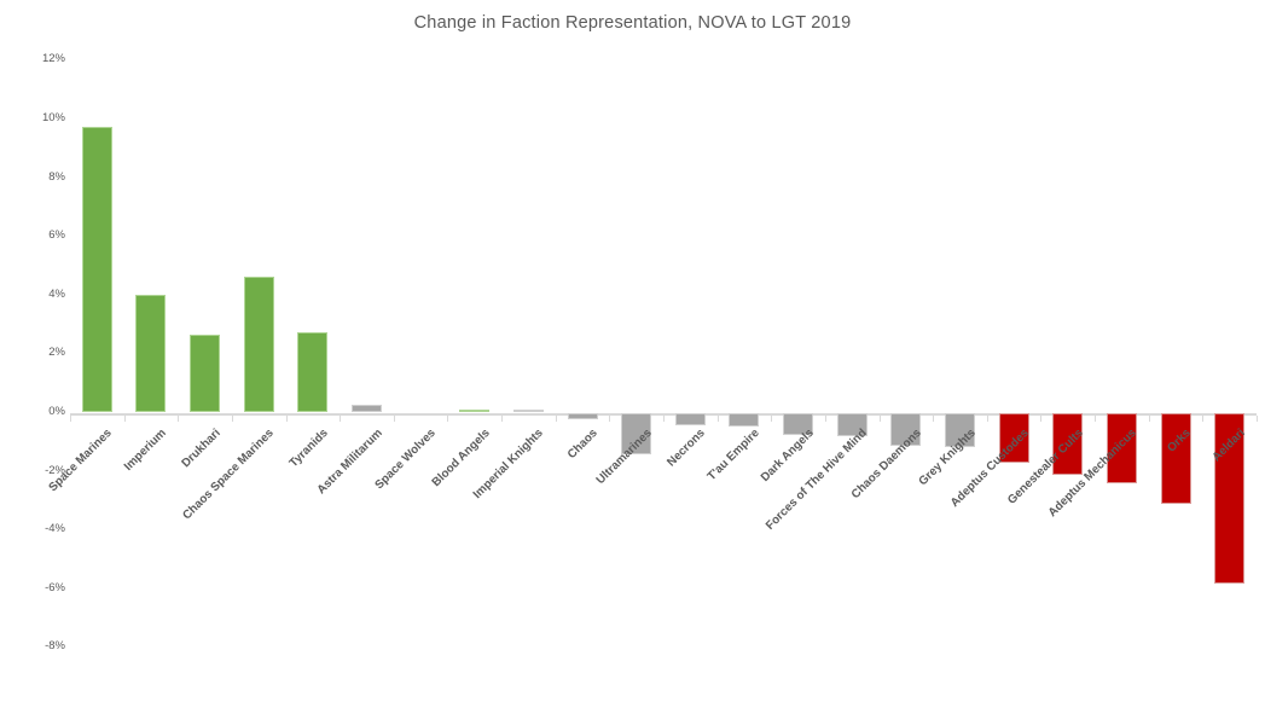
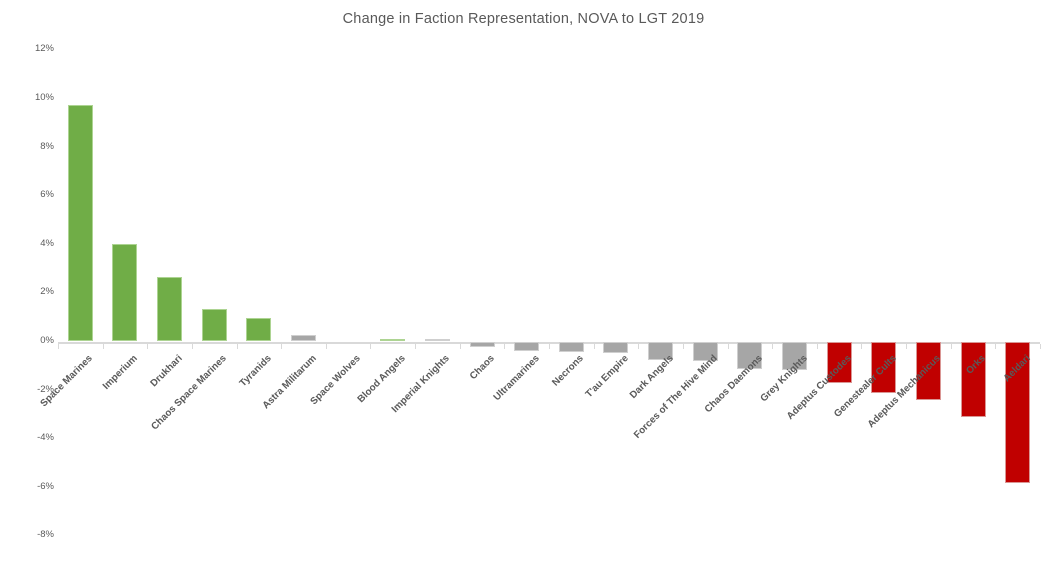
Chaos Space Marines: 4.6% -> 1.3%
Tyranids: 2.7% -> 0.9%
Ultramarines: -1.4% -> -0.3%
